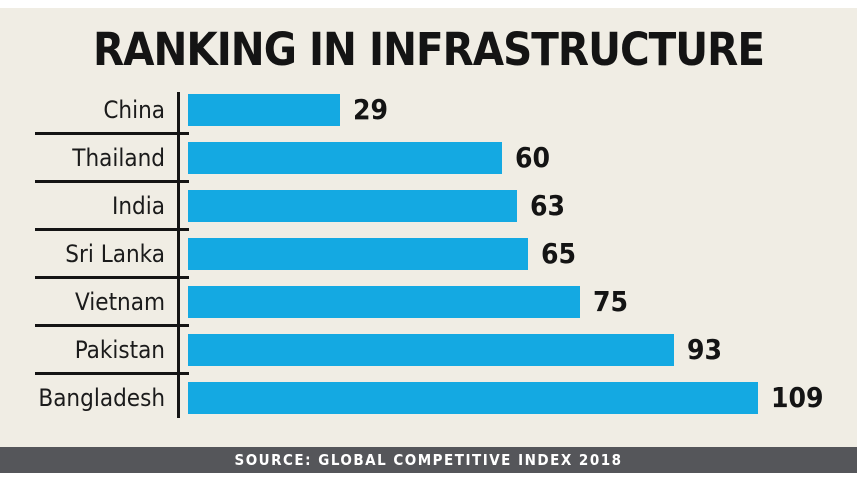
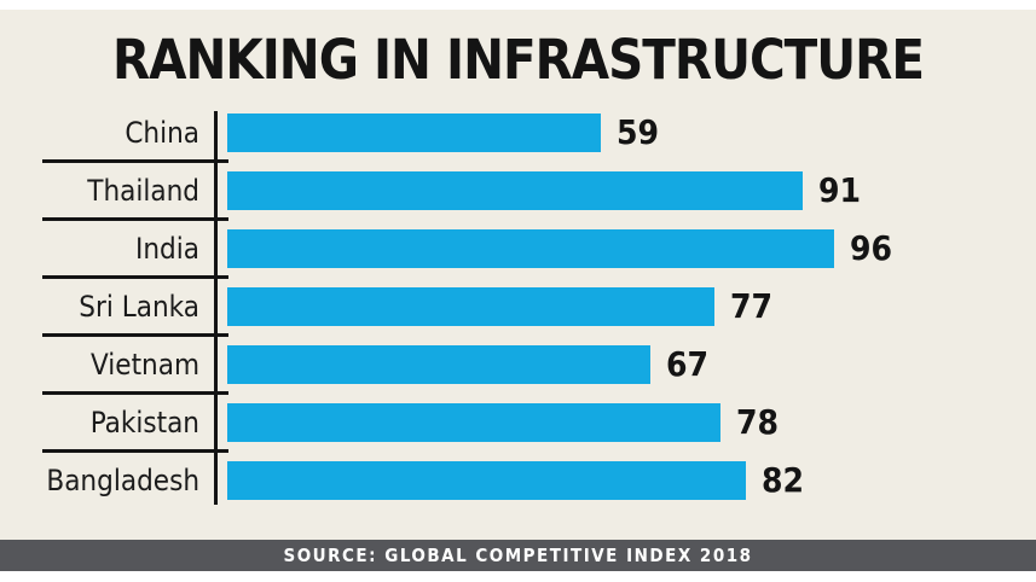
China: 29 -> 59
Thailand: 60 -> 91
India: 63 -> 96
Sri Lanka: 65 -> 77
Vietnam: 75 -> 67
Pakistan: 93 -> 78
Bangladesh: 109 -> 82
